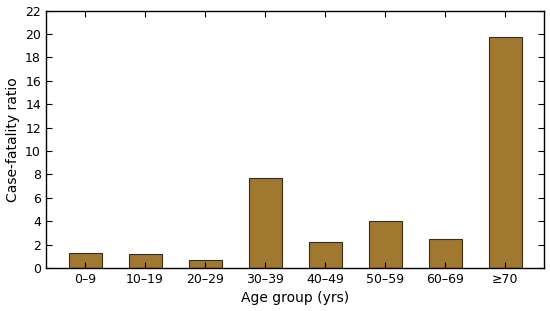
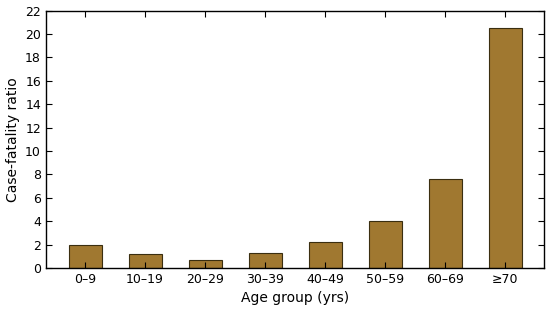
0–9: 1.3 -> 2.0
30–39: 7.7 -> 1.3
60–69: 2.5 -> 7.6
≥70: 19.7 -> 20.5
